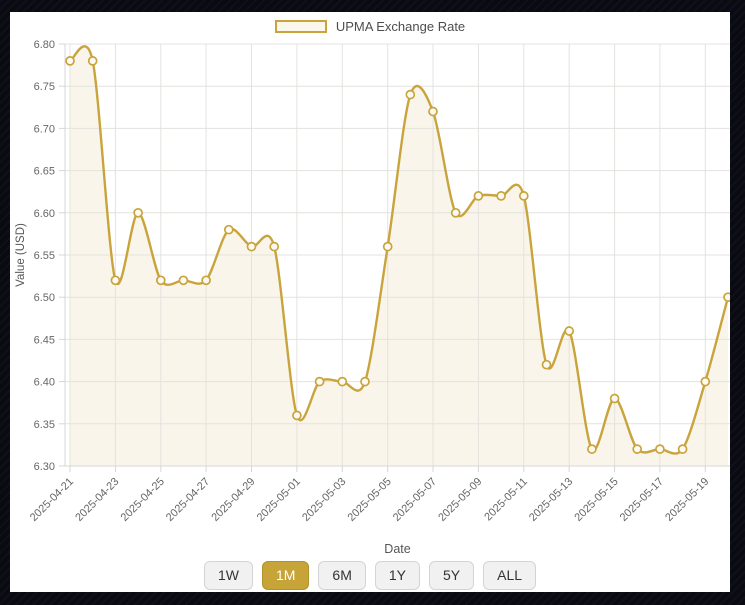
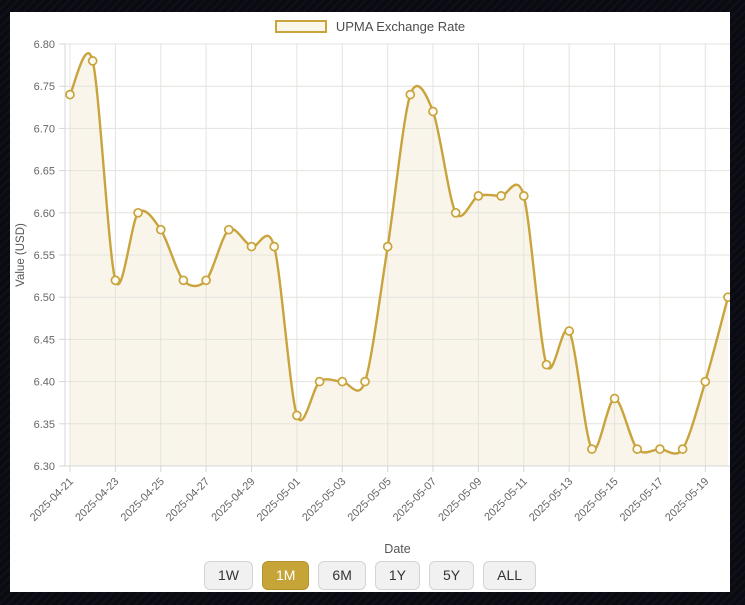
2025-04-21: 6.78 -> 6.74
2025-04-25: 6.52 -> 6.58
